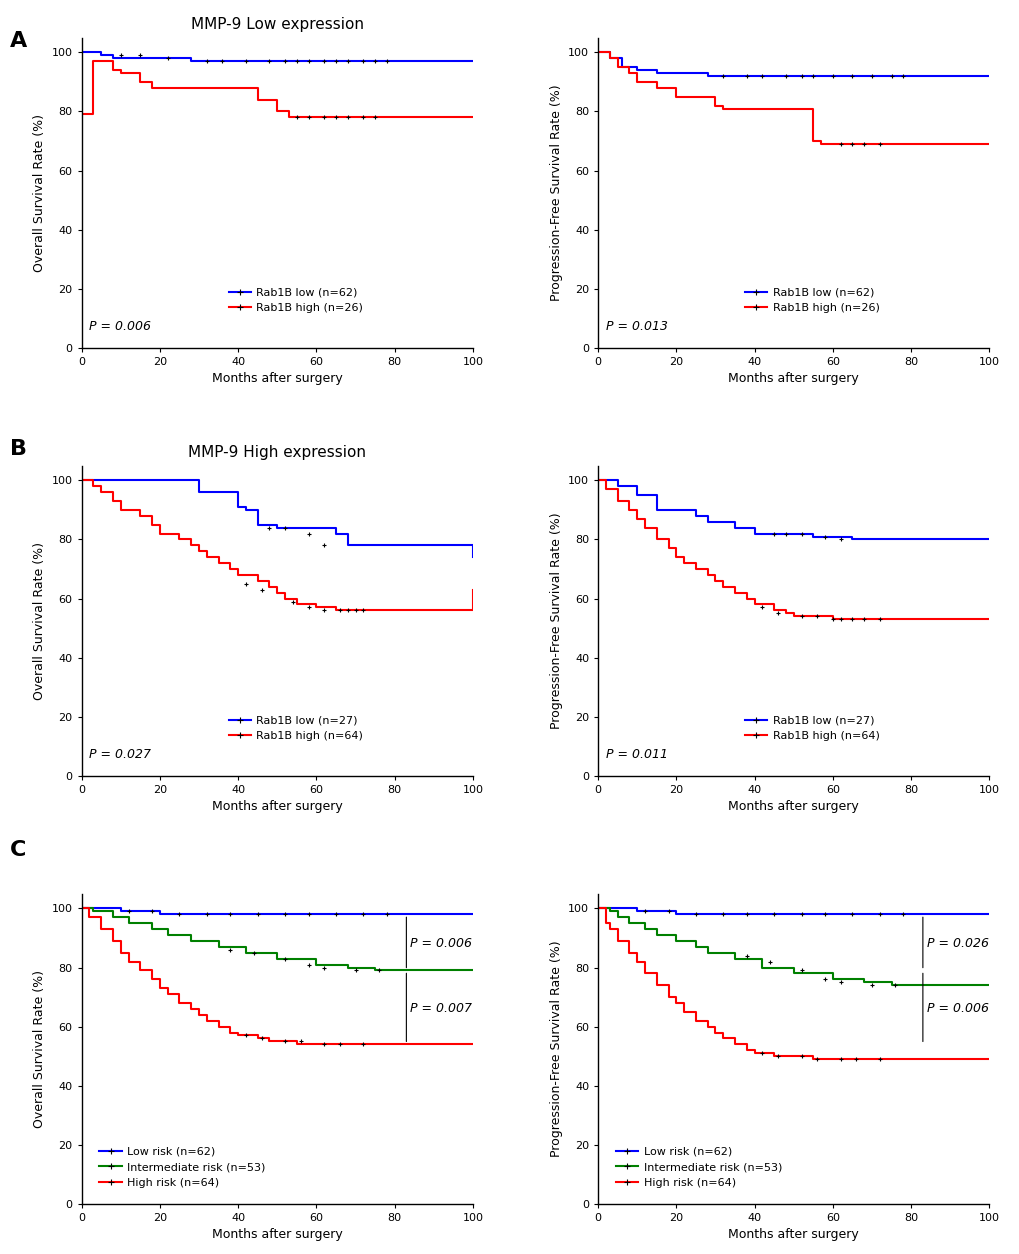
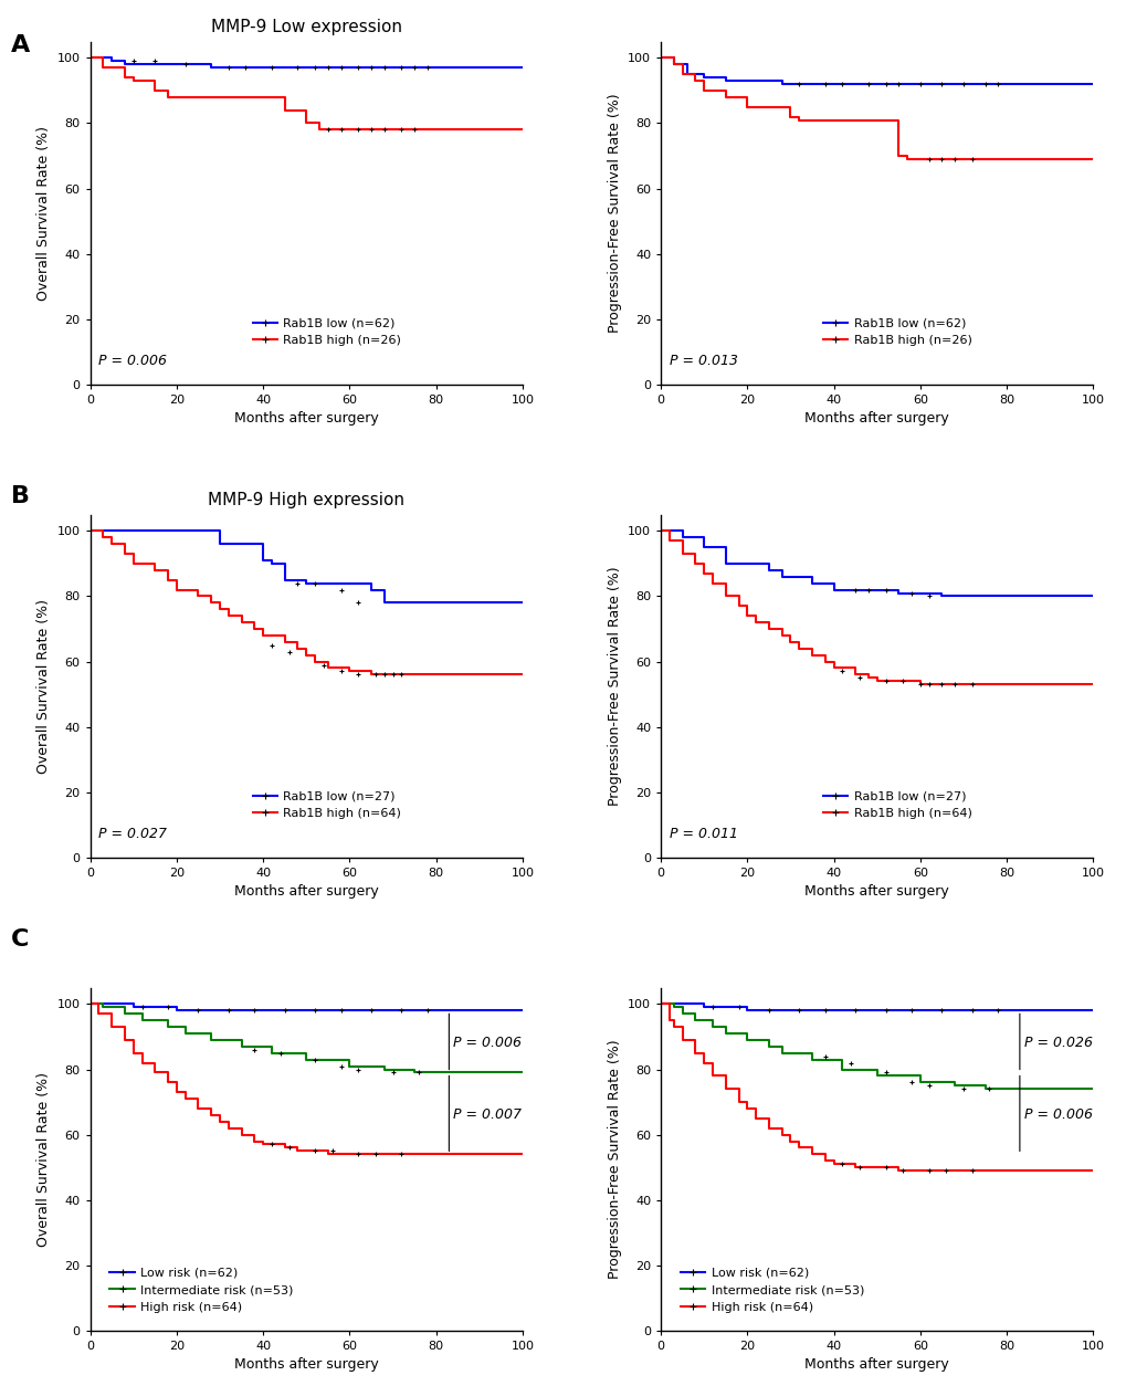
MMP-9 Low expression/Rab1B high (n=26)/0: 79 -> 100
MMP-9 High expression/Rab1B low (n=27)/100: 74 -> 78
MMP-9 High expression/Rab1B high (n=64)/100: 63 -> 56
